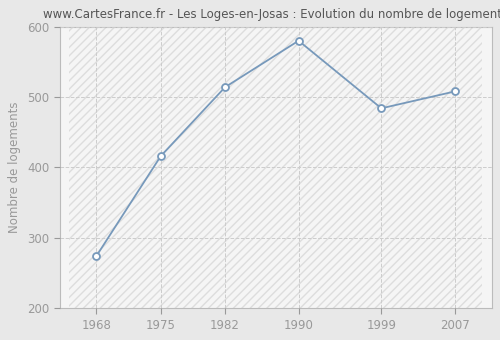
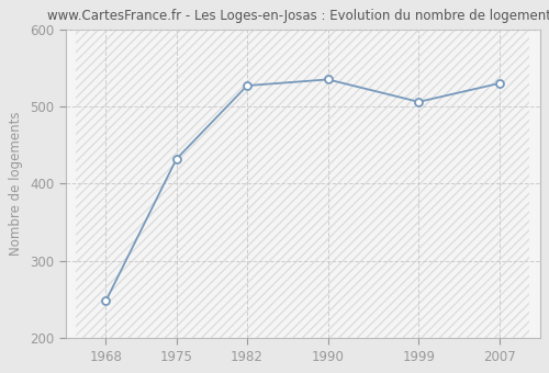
1968: 274 -> 248
1975: 416 -> 432
1982: 514 -> 527
1990: 580 -> 535
1999: 484 -> 506
2007: 508 -> 530
